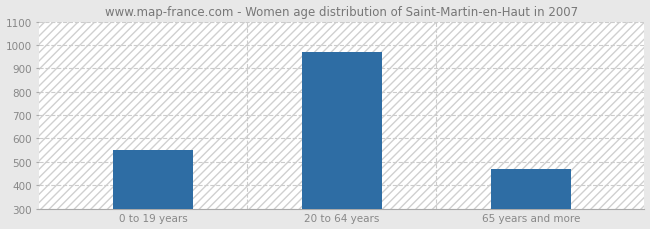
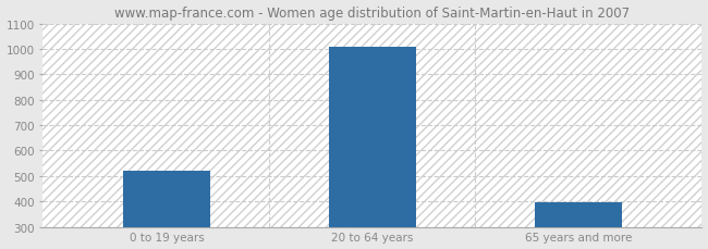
0 to 19 years: 550 -> 520
20 to 64 years: 970 -> 1010
65 years and more: 470 -> 395
